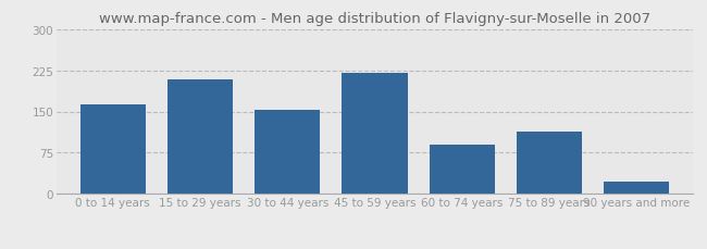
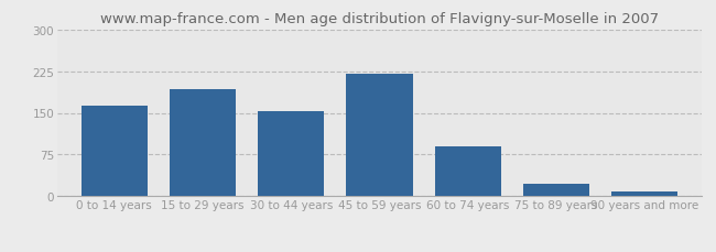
15 to 29 years: 208 -> 193
75 to 89 years: 114 -> 22
90 years and more: 22 -> 8
